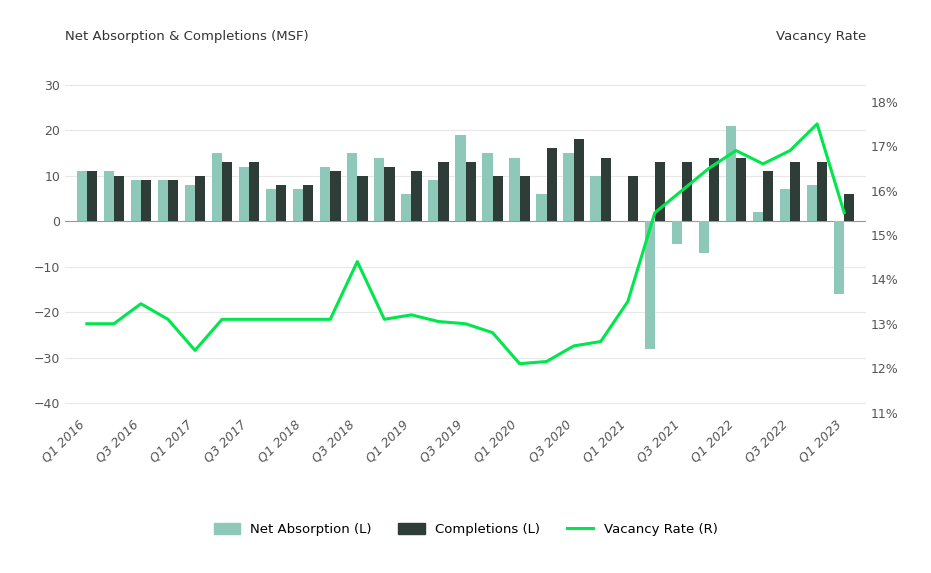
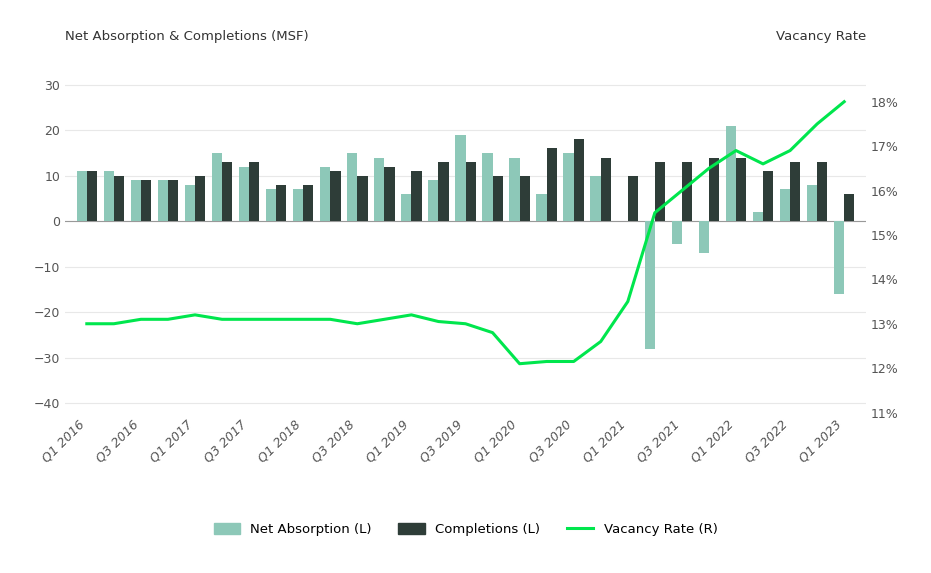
Vacancy Rate (R)/Q3 2016: 13.45% -> 13.10%
Vacancy Rate (R)/Q1 2017: 12.40% -> 13.20%
Vacancy Rate (R)/Q3 2018: 14.40% -> 13.00%
Vacancy Rate (R)/Q3 2020: 12.50% -> 12.15%
Vacancy Rate (R)/Q1 2023: 15.50% -> 18.00%
